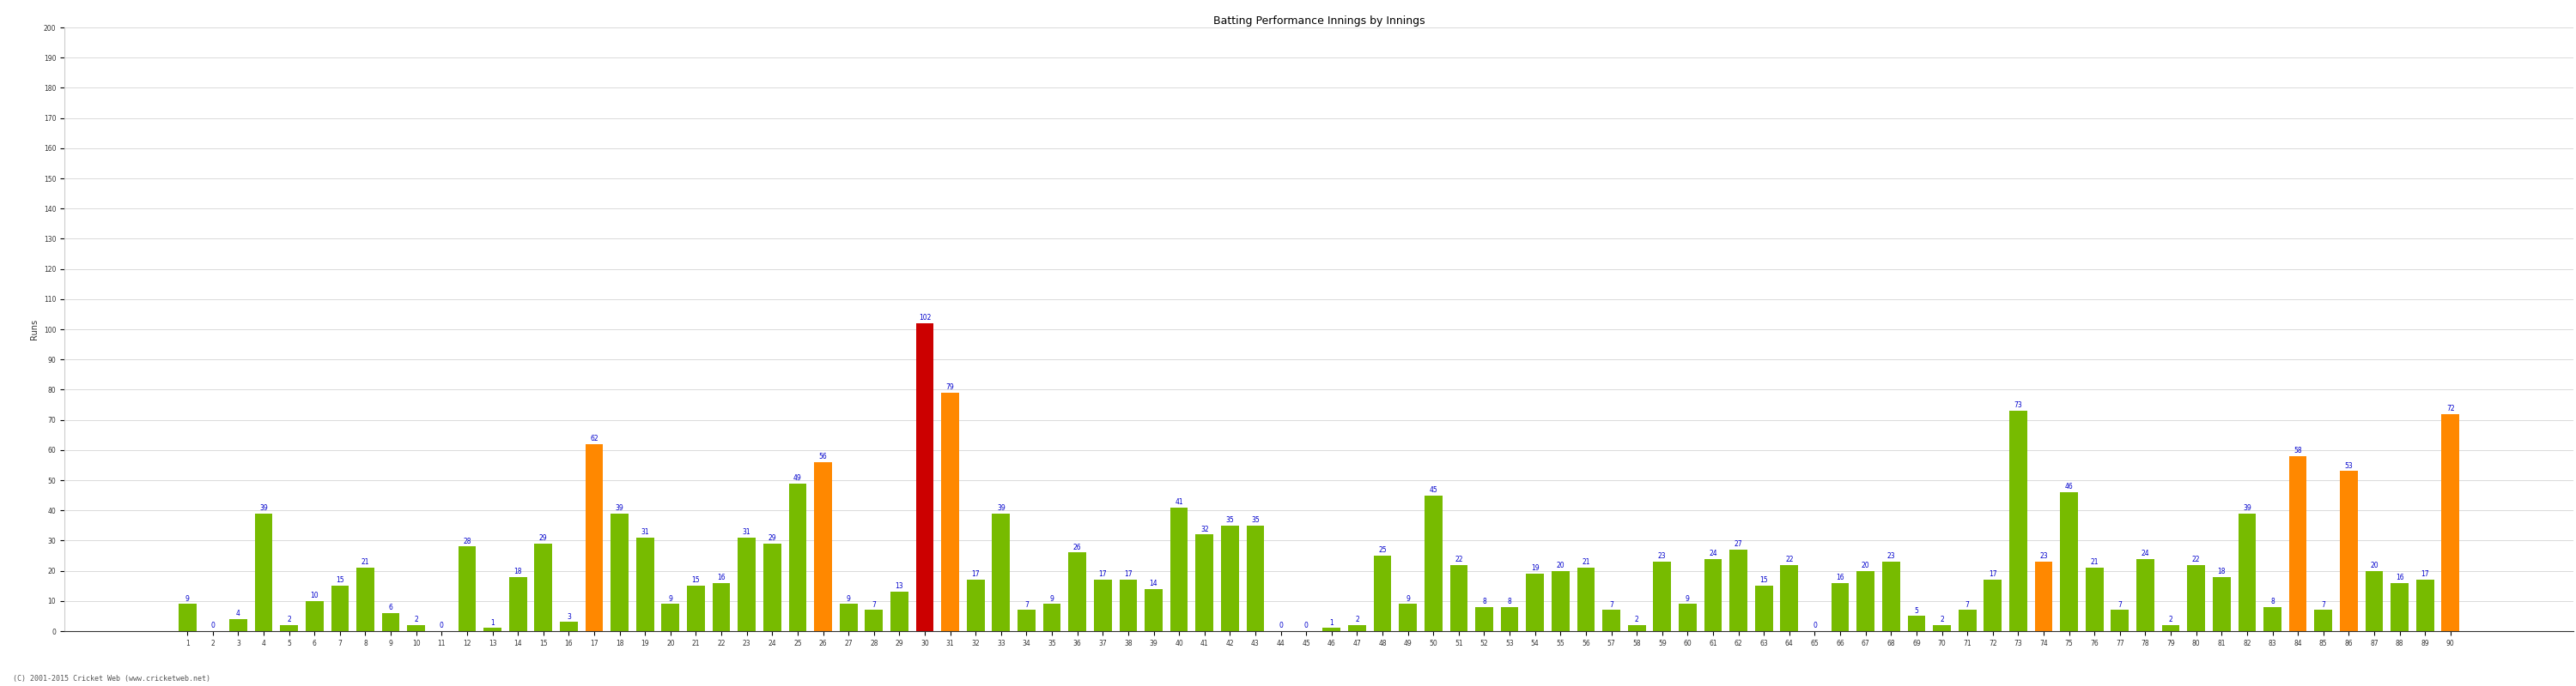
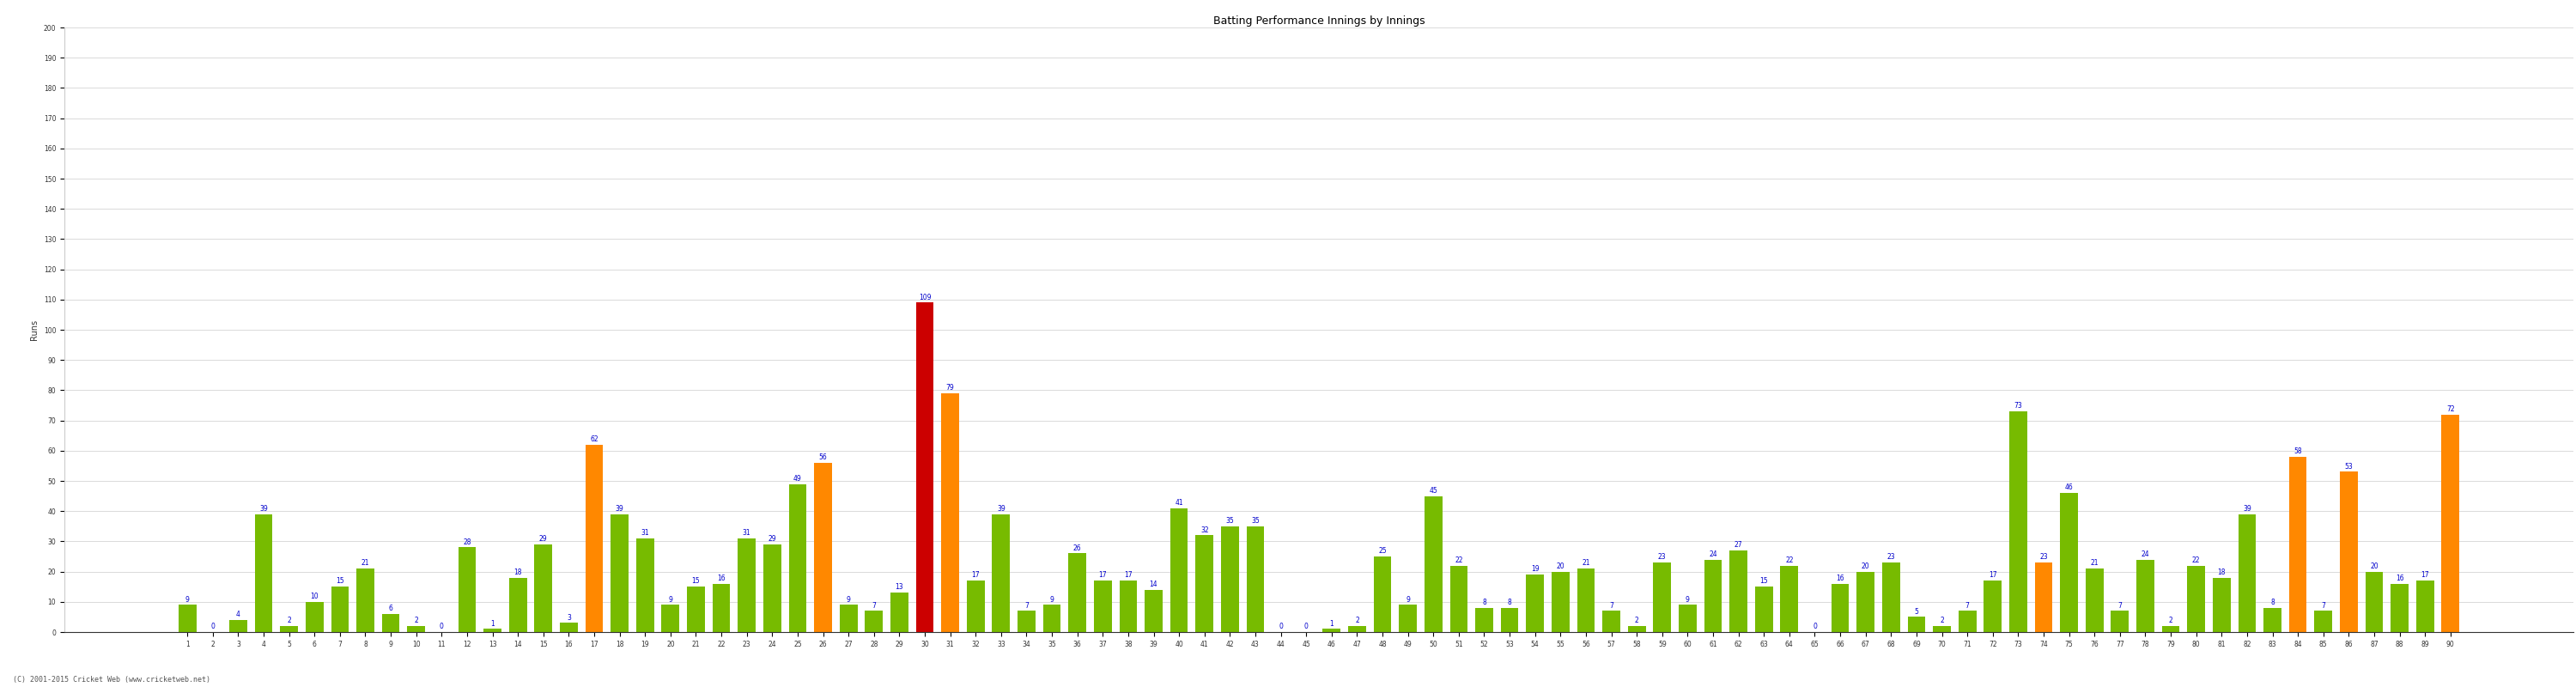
30: 102 -> 109
